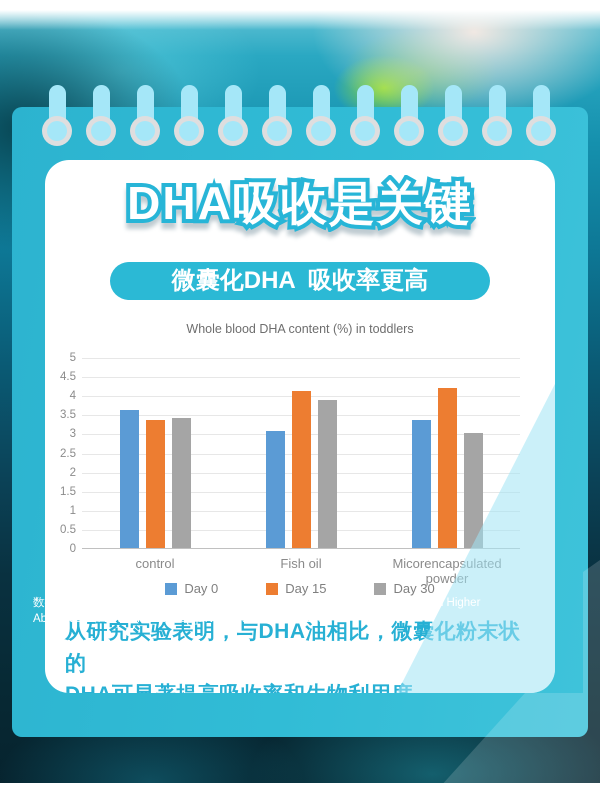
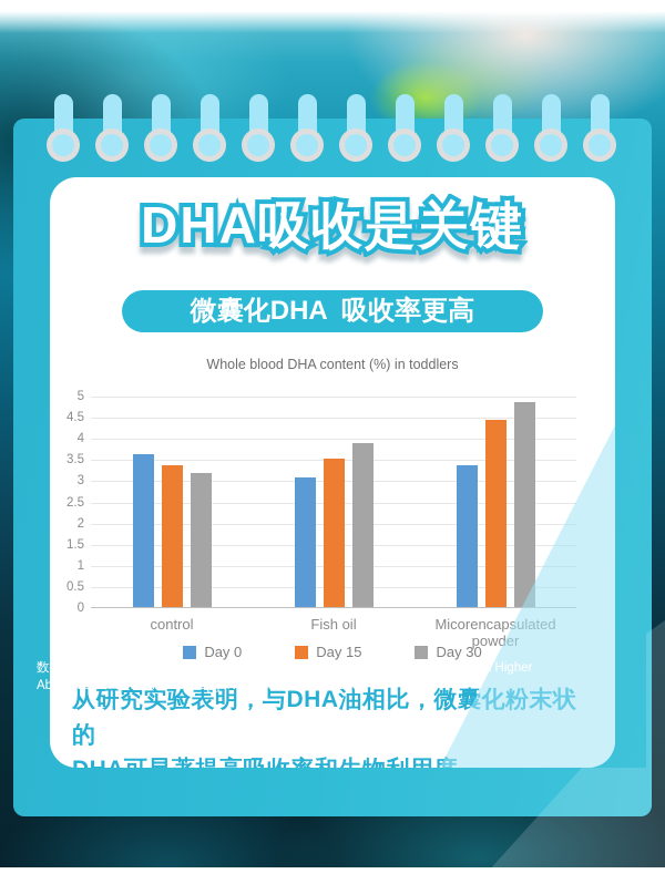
Day 30/control: 3.4 -> 3.2
Day 15/Fish oil: 4.1 -> 3.5
Day 15/Micorencapsulated powder: 4.2 -> 4.4
Day 30/Micorencapsulated powder: 3.0 -> 4.8
